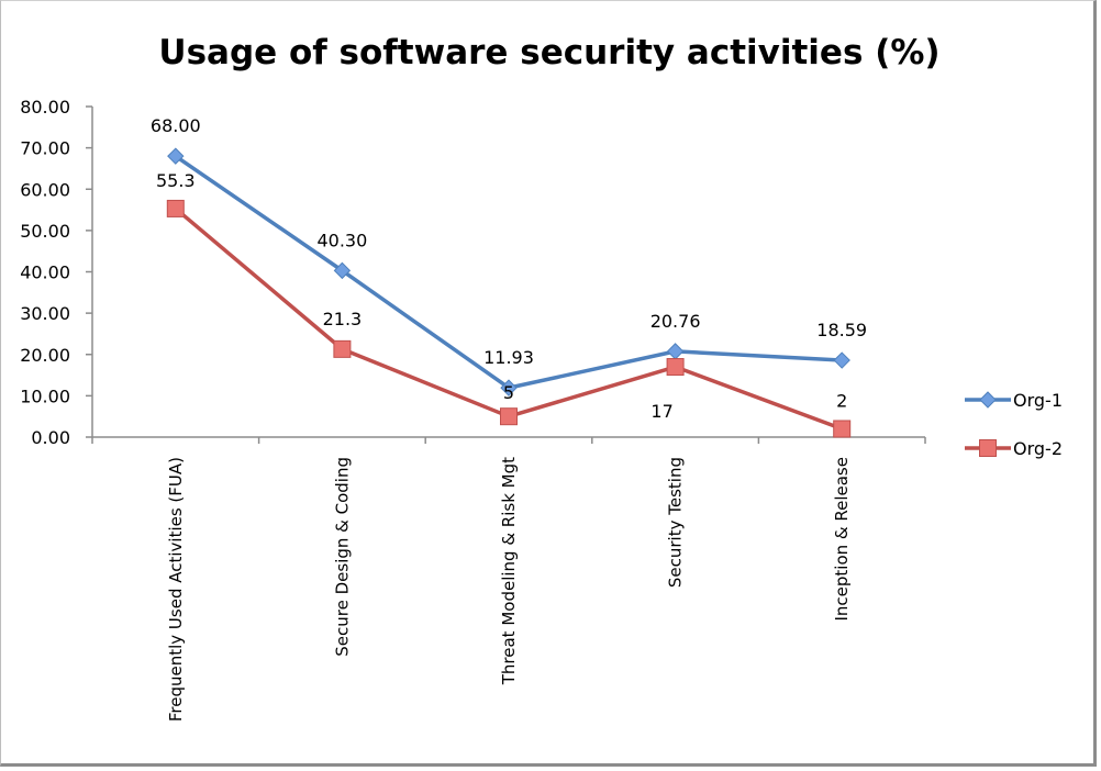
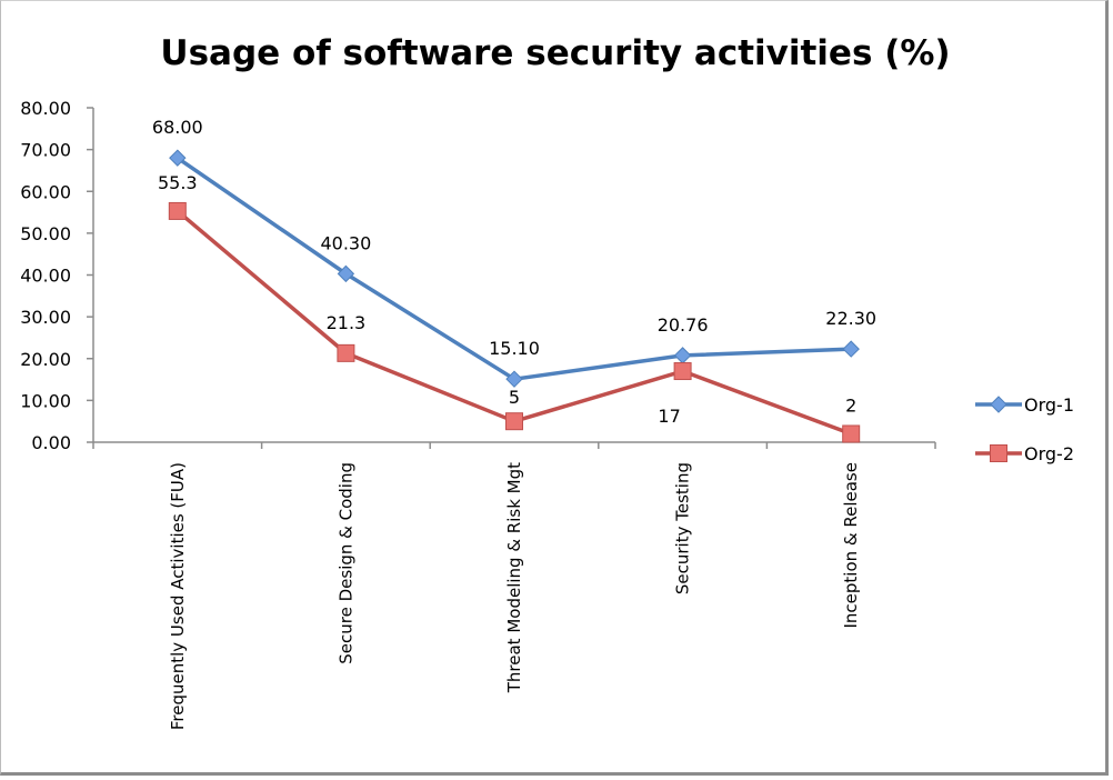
Org-1/Threat Modeling & Risk Mgt: 11.93 -> 15.10
Org-1/Inception & Release: 18.59 -> 22.30
